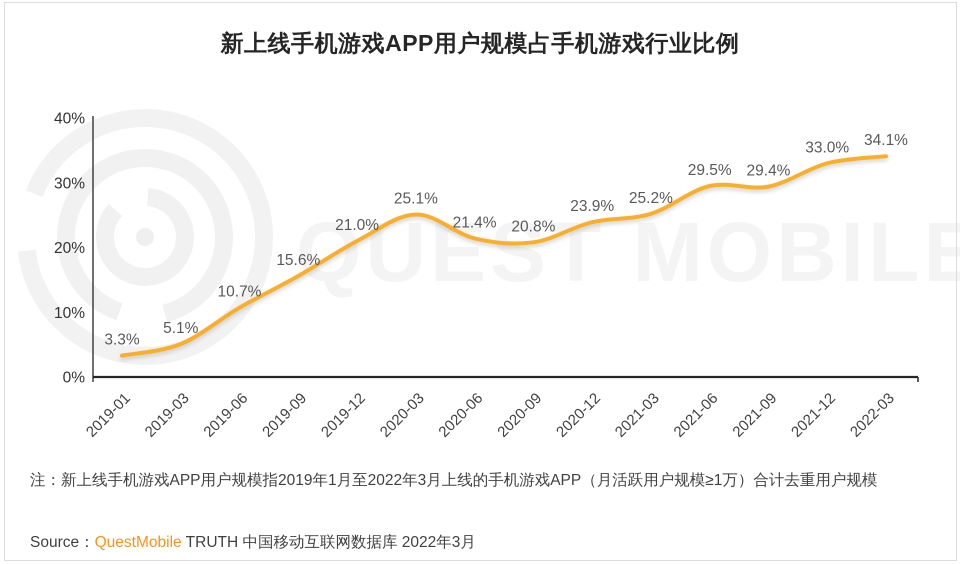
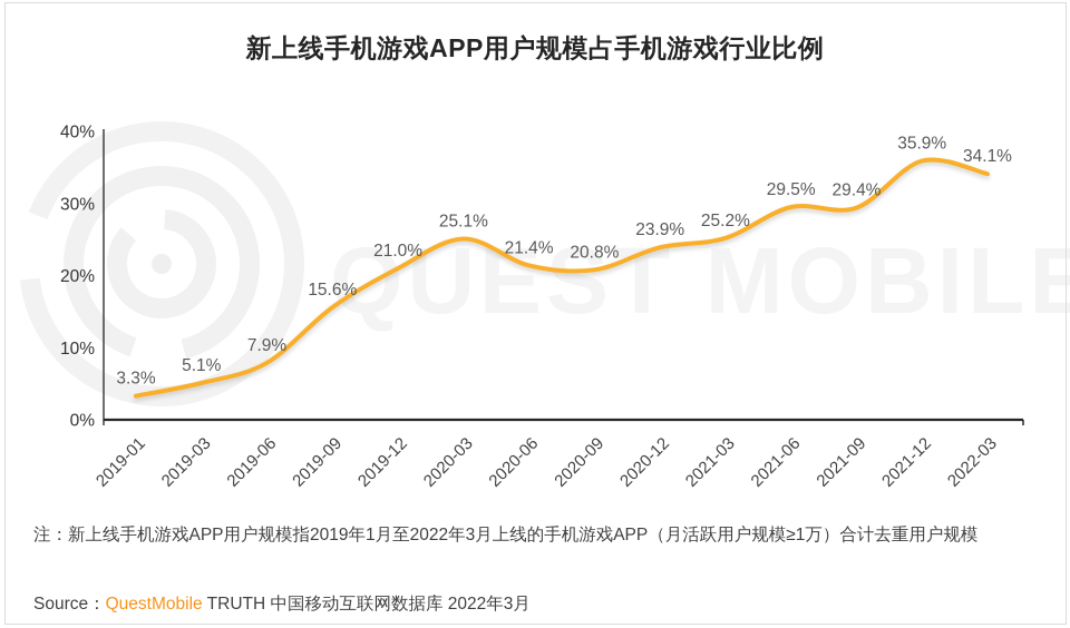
2019-06: 10.7% -> 7.9%
2021-12: 33.0% -> 35.9%
